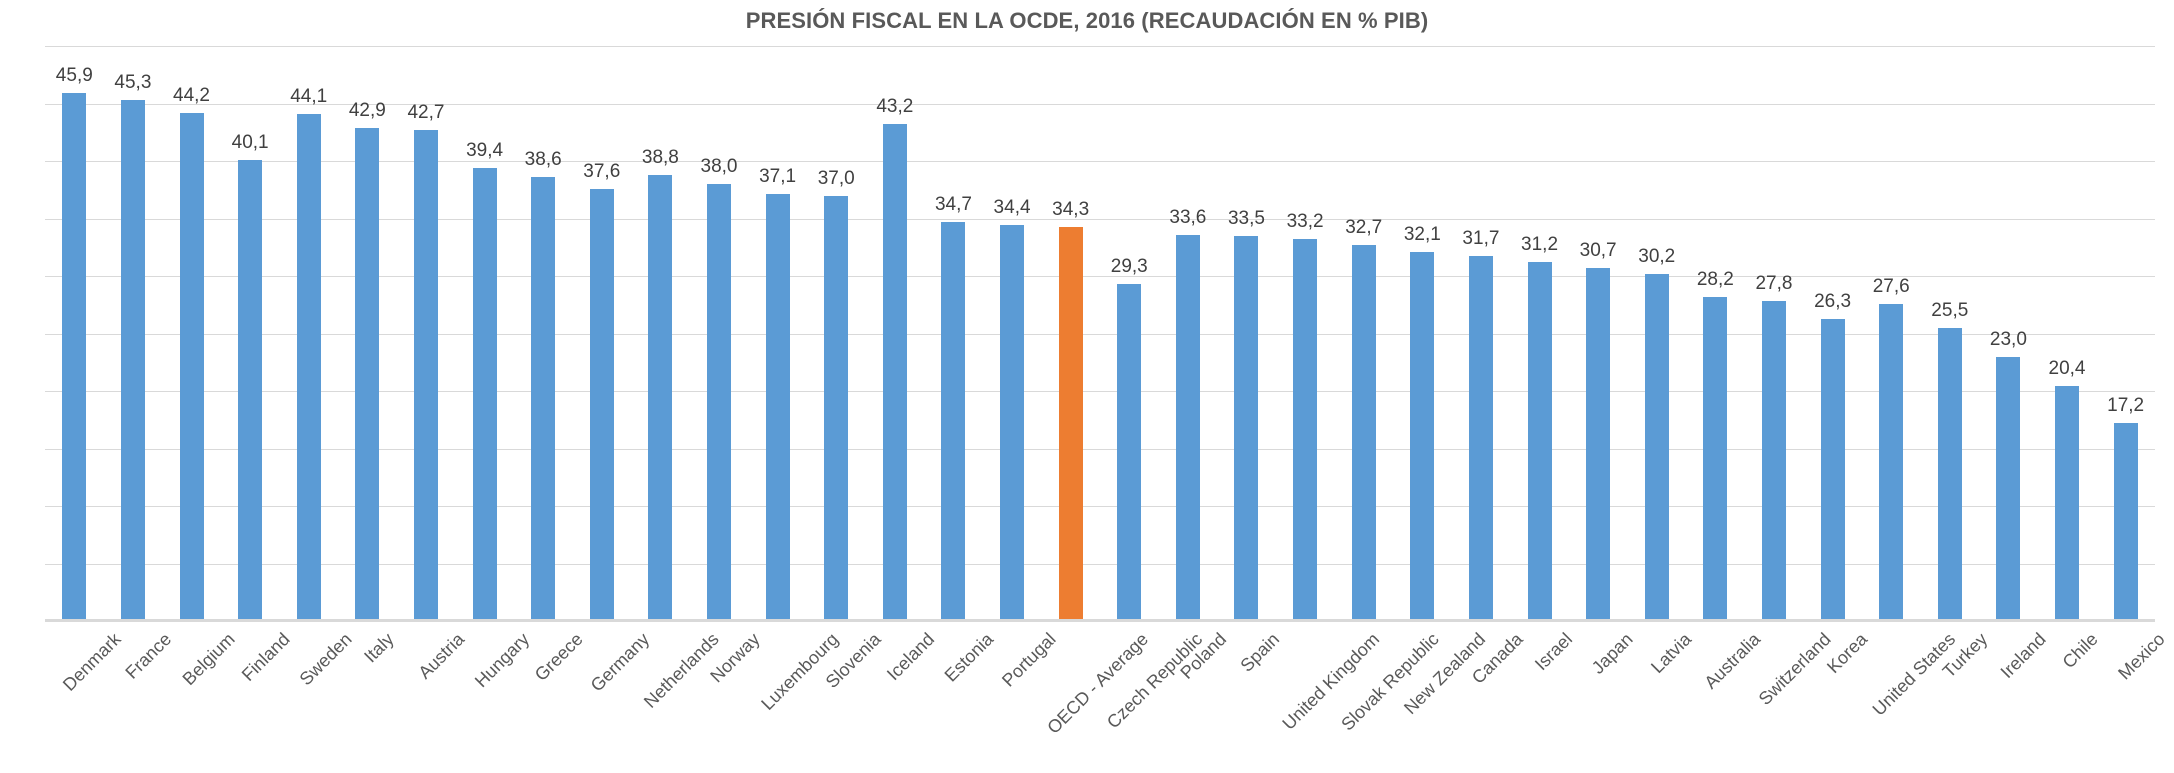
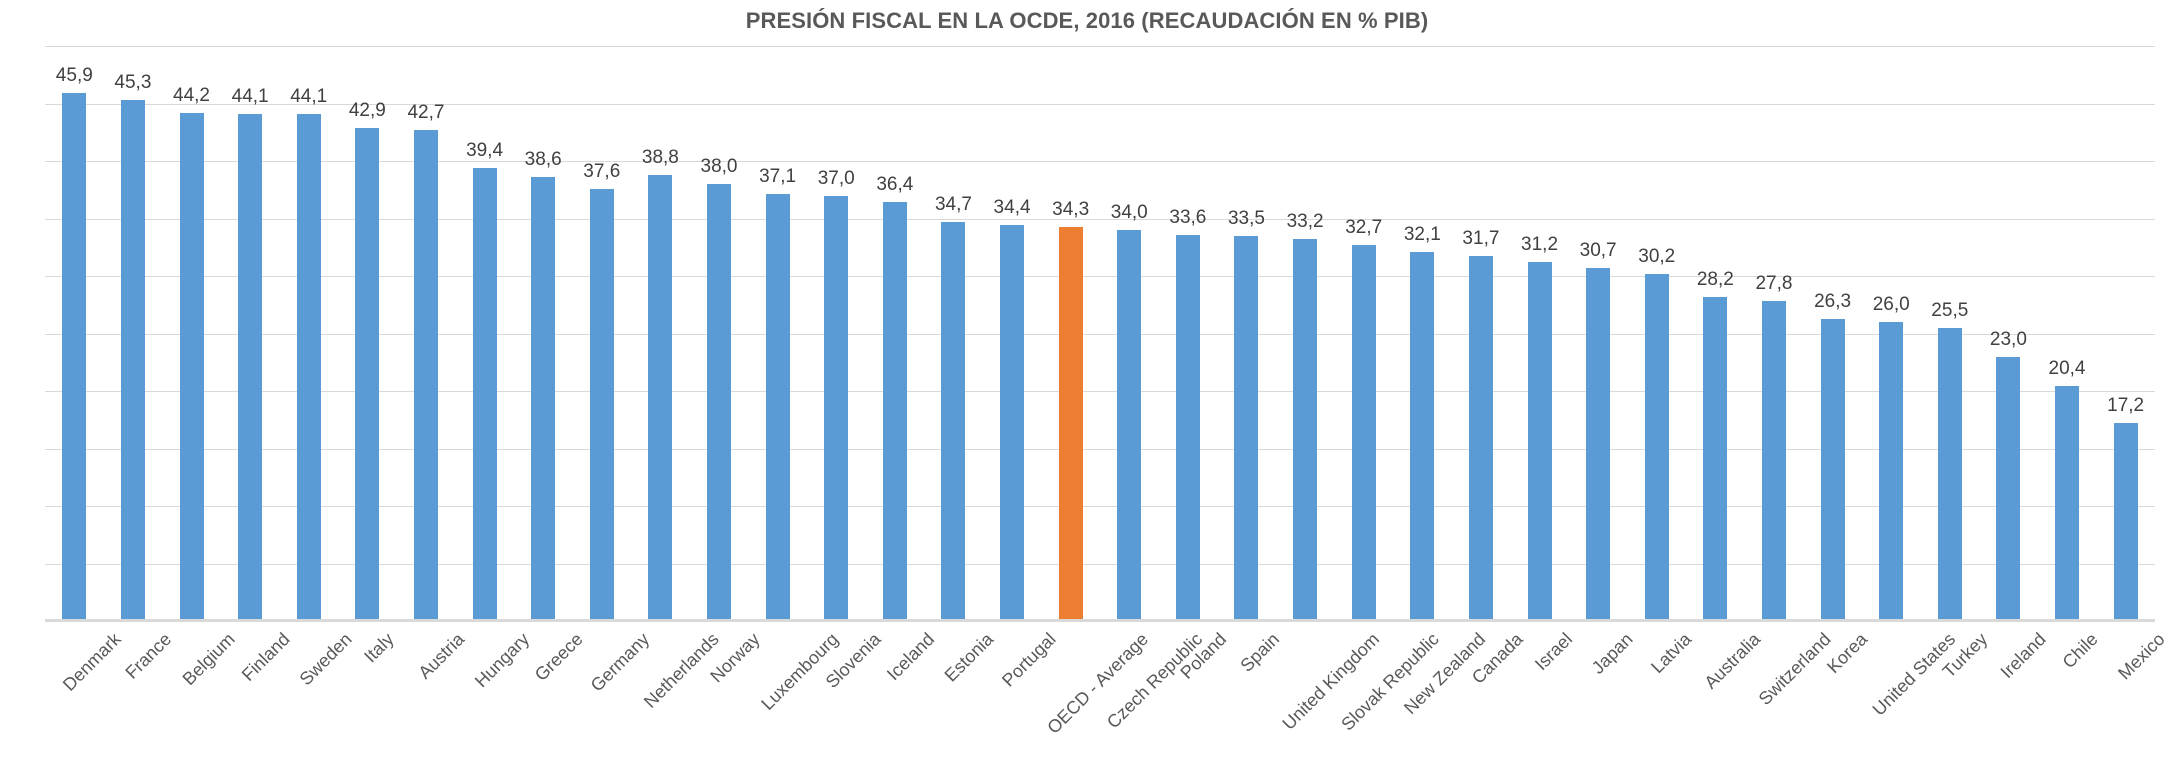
Finland: 40,1 -> 44,1
Iceland: 43,2 -> 36,4
Czech Republic: 29,3 -> 34,0
United States: 27,6 -> 26,0
